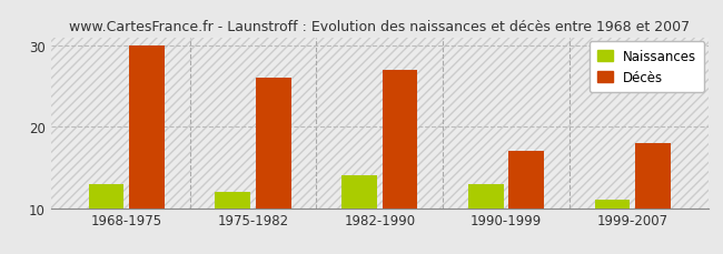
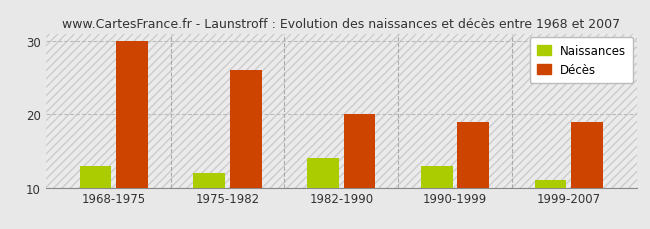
Décès/1982-1990: 27 -> 20
Décès/1990-1999: 17 -> 19
Décès/1999-2007: 18 -> 19
